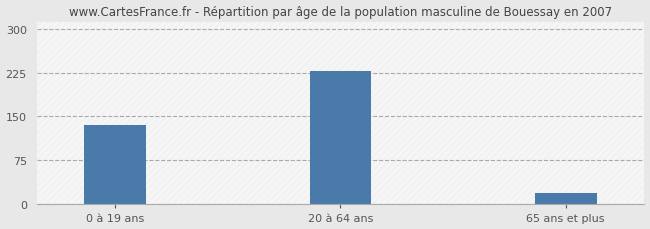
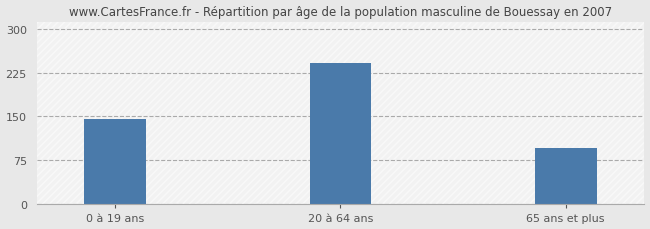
0 à 19 ans: 135 -> 146
20 à 64 ans: 228 -> 242
65 ans et plus: 20 -> 96
